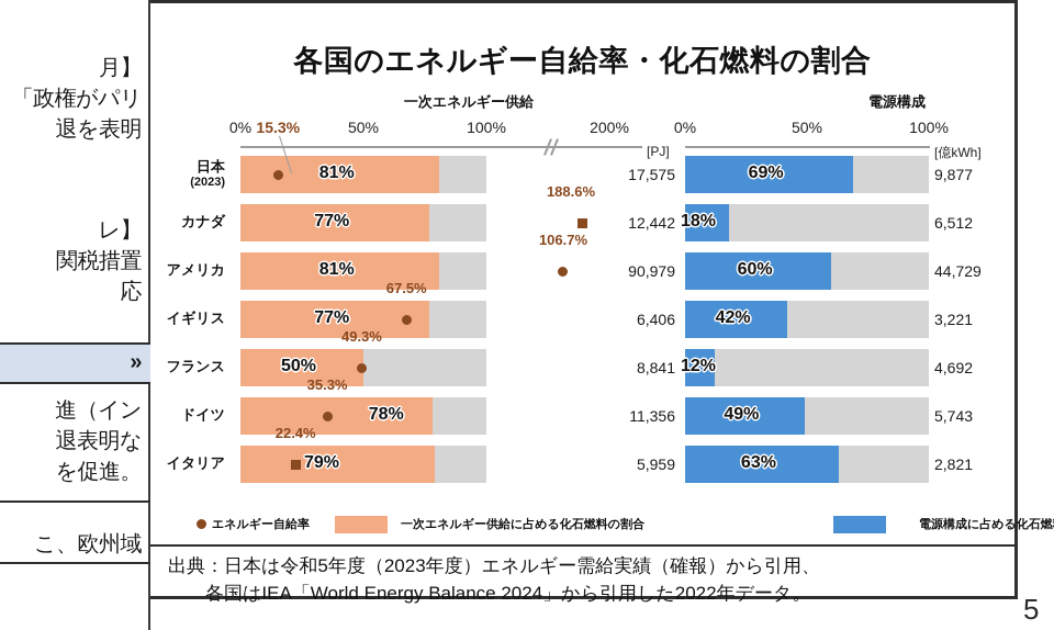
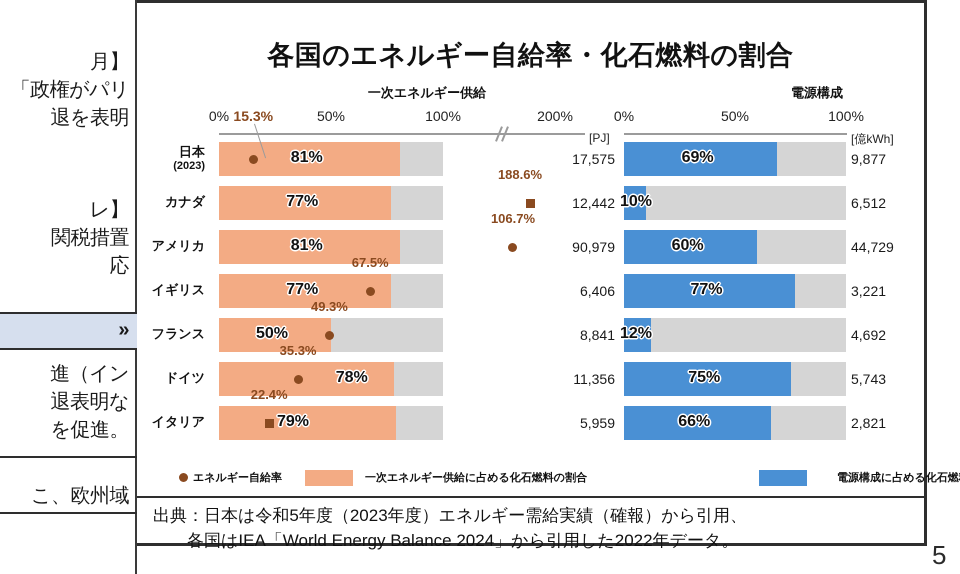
電源構成/カナダ: 18% -> 10%
電源構成/イギリス: 42% -> 77%
電源構成/ドイツ: 49% -> 75%
電源構成/イタリア: 63% -> 66%
